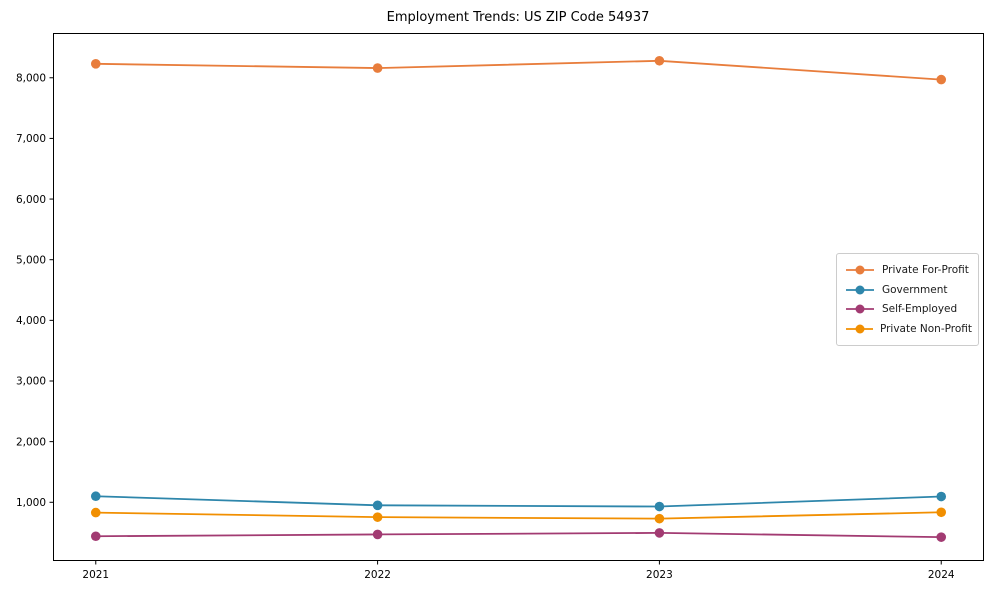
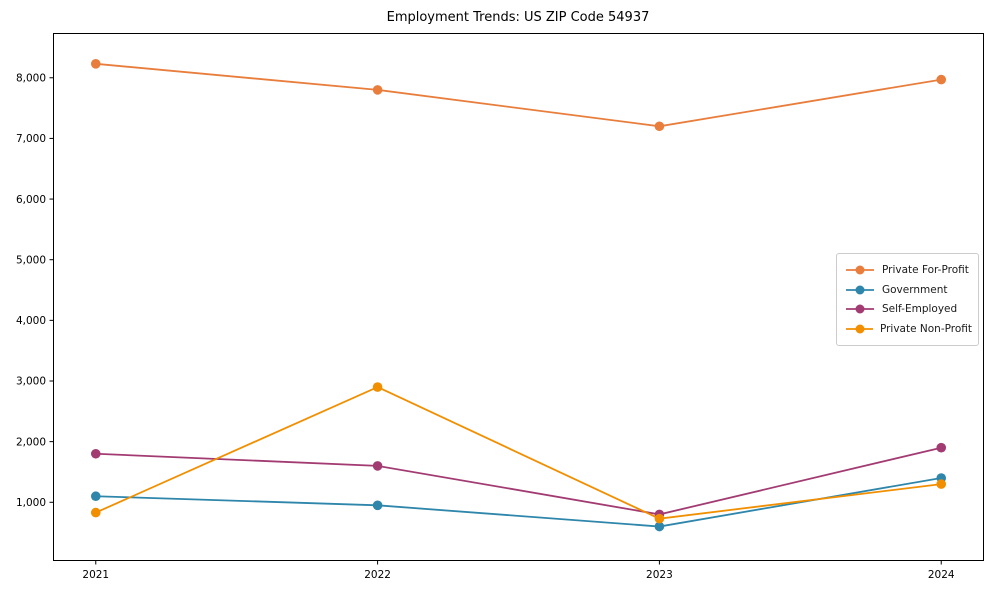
Self-Employed/2021: 400 -> 1800
Private For-Profit/2022: 8200 -> 7800
Self-Employed/2022: 500 -> 1600
Private Non-Profit/2022: 800 -> 2900
Private For-Profit/2023: 8300 -> 7200
Government/2023: 900 -> 600
Self-Employed/2023: 500 -> 800
Government/2024: 1100 -> 1400
Self-Employed/2024: 400 -> 1900
Private Non-Profit/2024: 800 -> 1300
